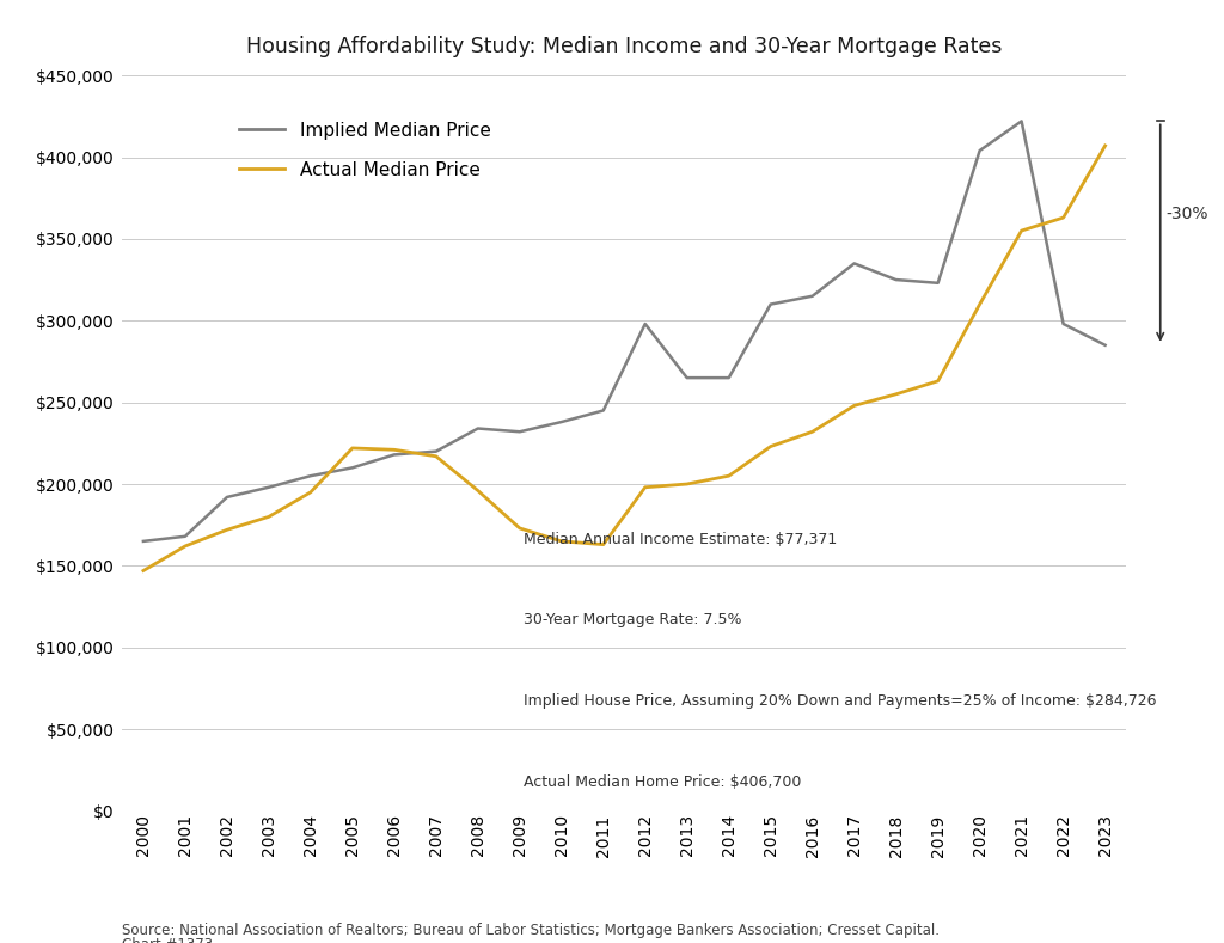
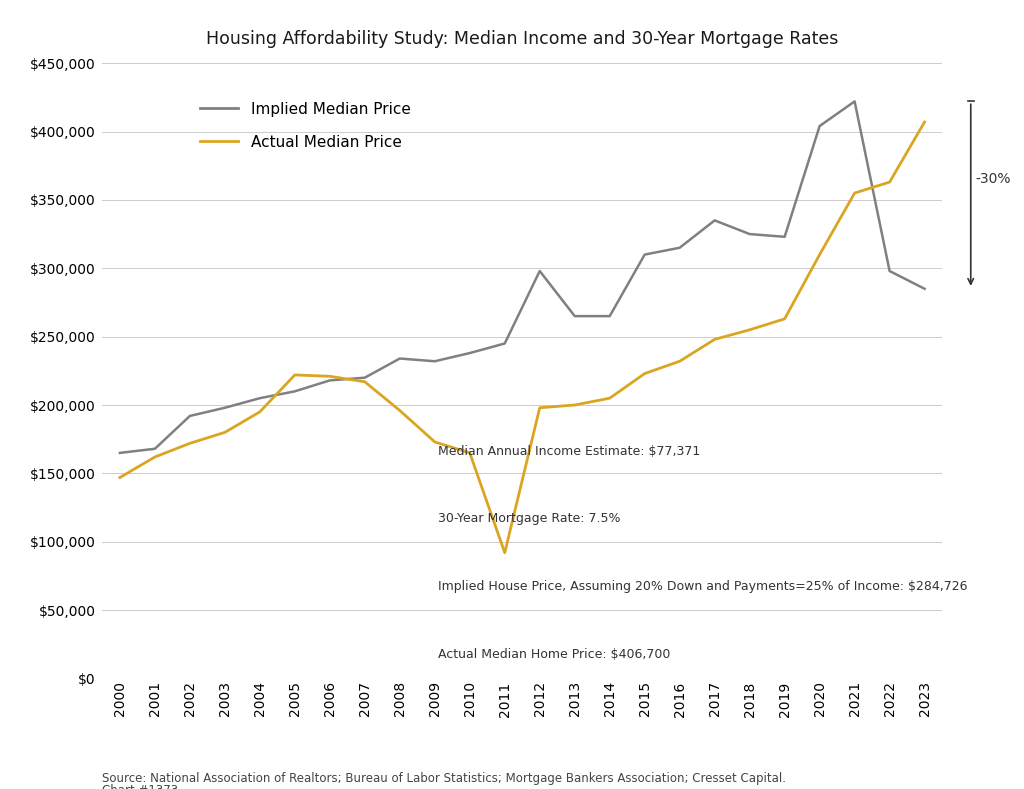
Actual Median Price/2011: $163,000 -> $92,000
